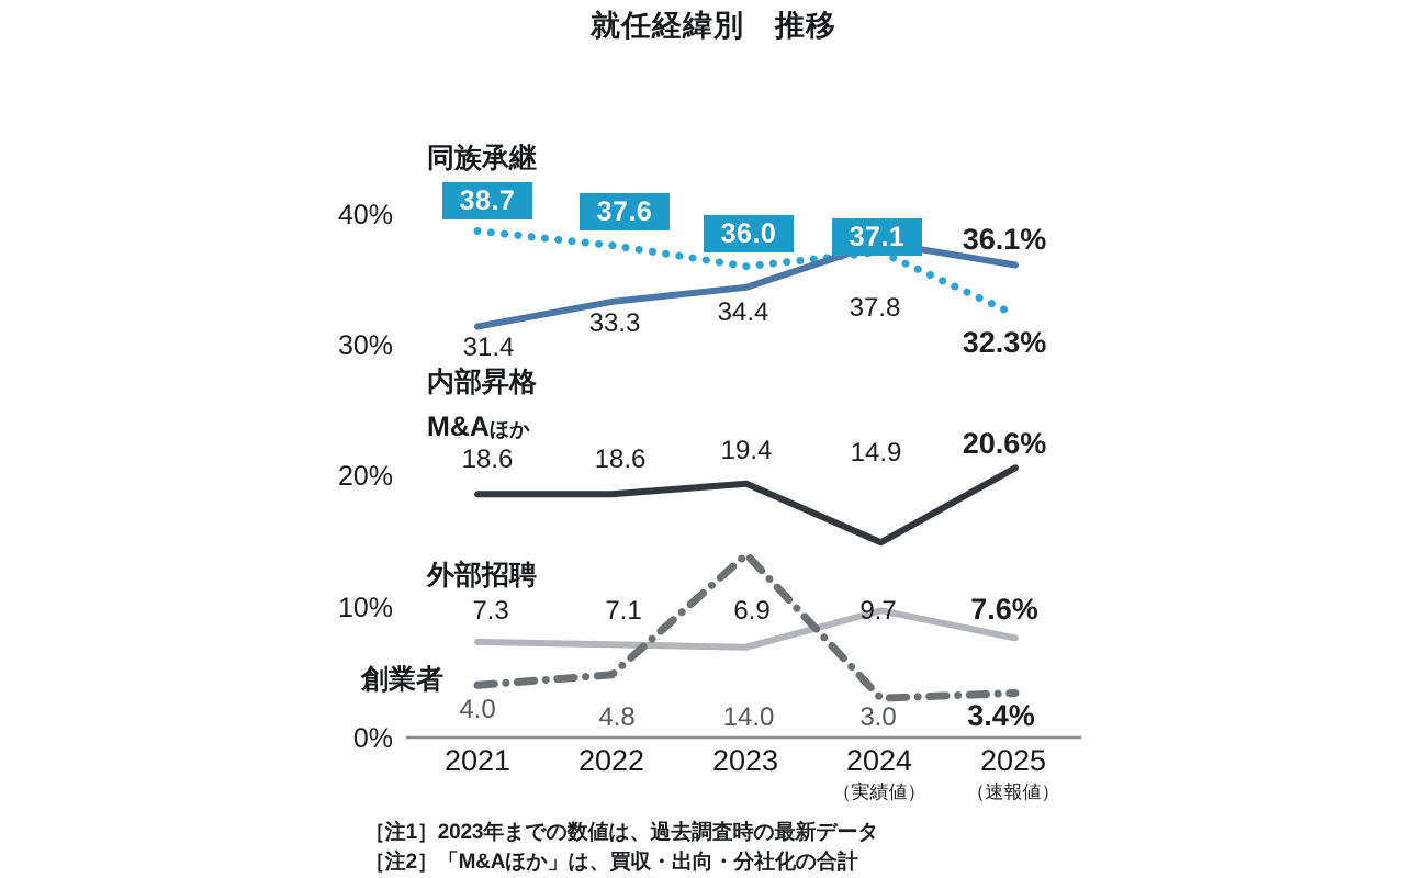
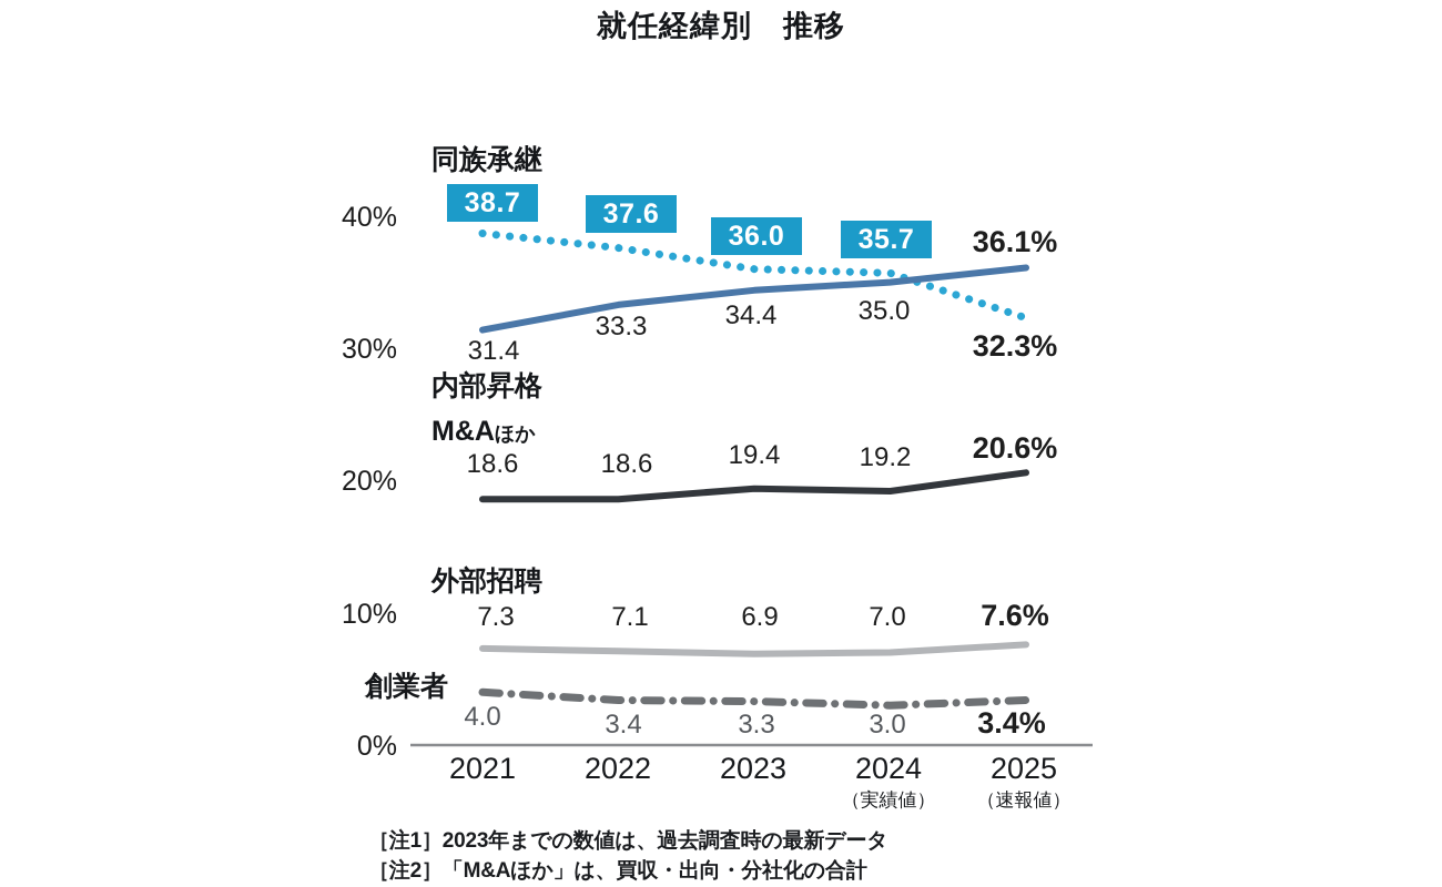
創業者/2022: 4.8 -> 3.4
創業者/2023: 14.0 -> 3.3
同族承継/2024: 37.1 -> 35.7
内部昇格/2024: 37.8 -> 35.0
M&Aほか/2024: 14.9 -> 19.2
外部招聘/2024: 9.7 -> 7.0
